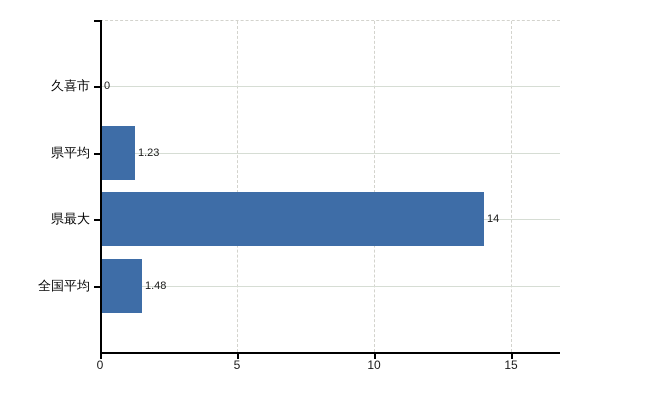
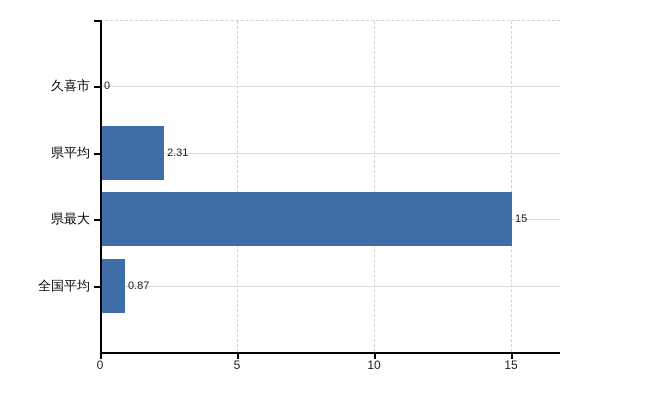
県平均: 1.23 -> 2.31
県最大: 14 -> 15
全国平均: 1.48 -> 0.87
